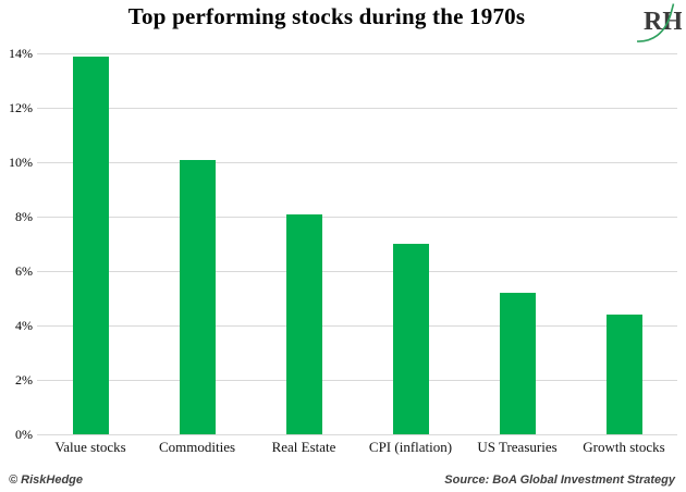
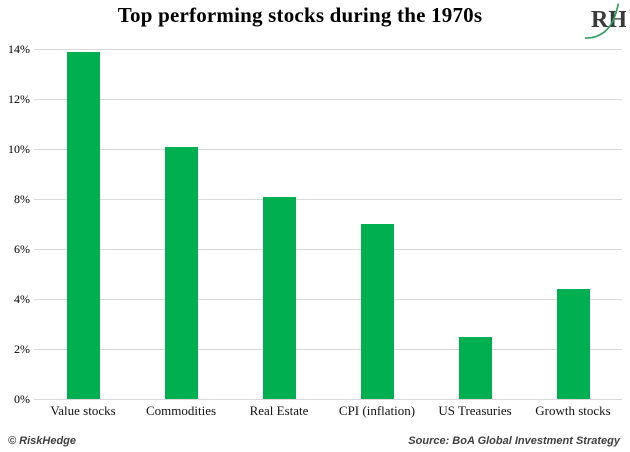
US Treasuries: 5.2% -> 2.5%
